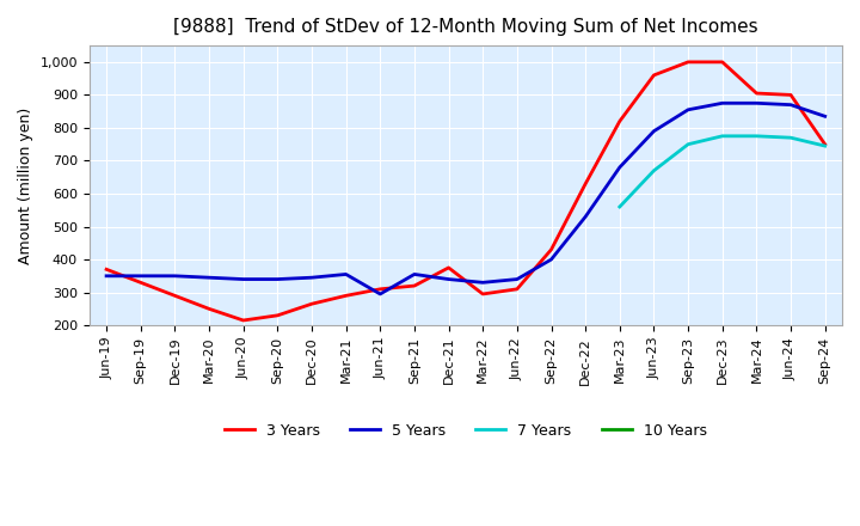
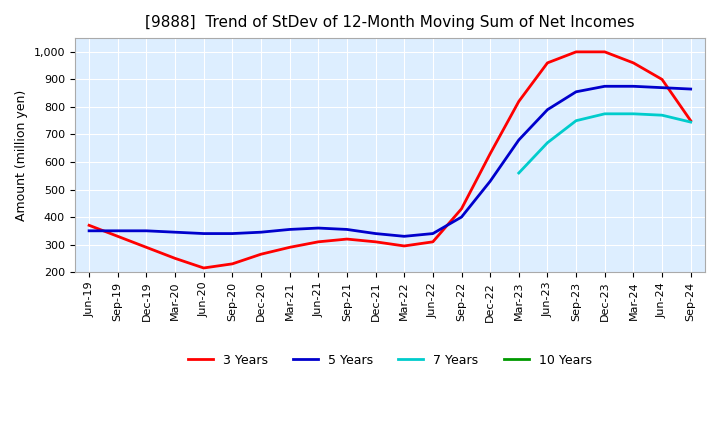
5 Years/Jun-21: 295 -> 360
3 Years/Dec-21: 375 -> 310
3 Years/Mar-24: 905 -> 960
5 Years/Sep-24: 835 -> 865
